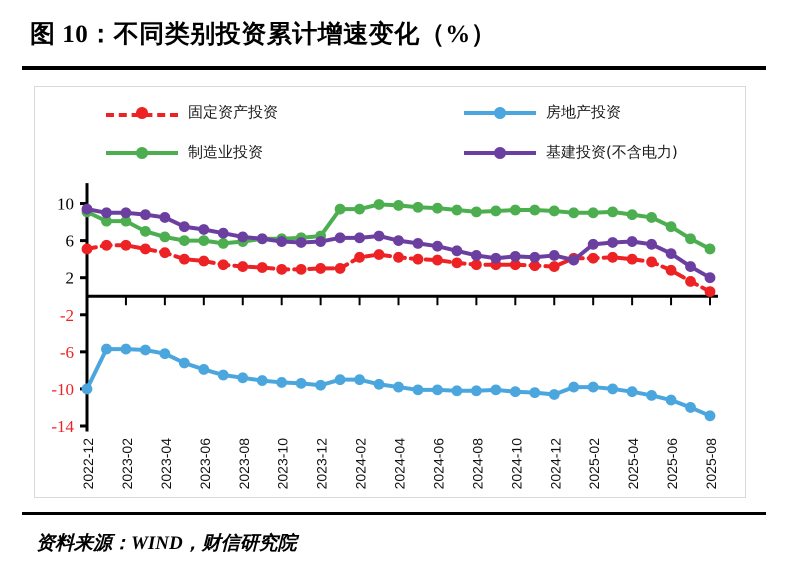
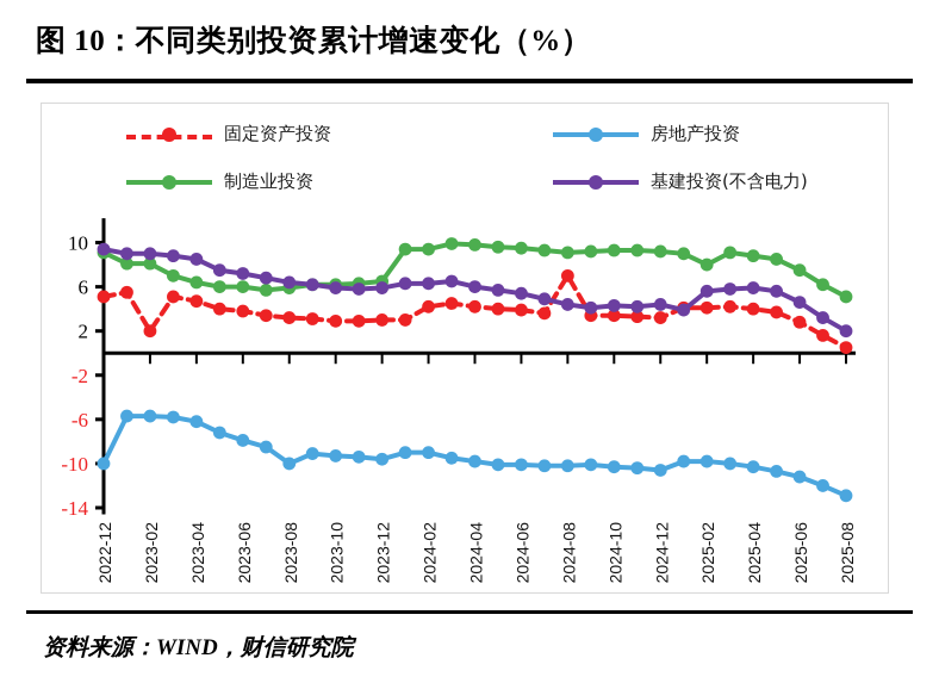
固定资产投资/2023-02: 6 -> 2
房地产投资/2023-08: -9 -> -10
固定资产投资/2024-08: 3 -> 7
制造业投资/2025-02: 9 -> 8
